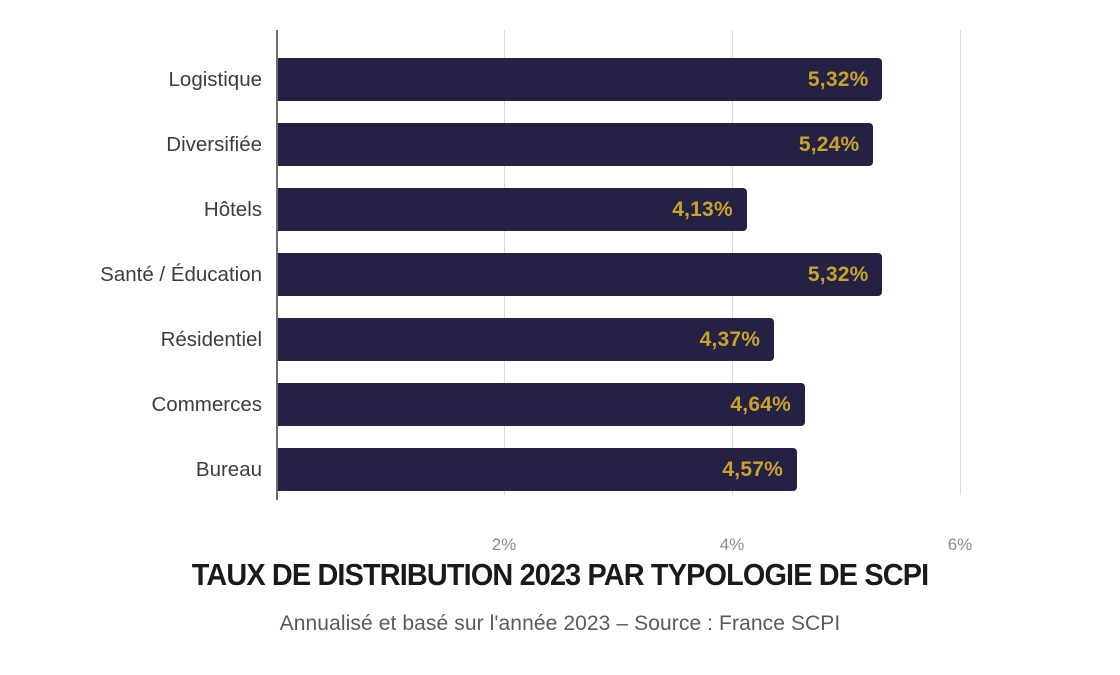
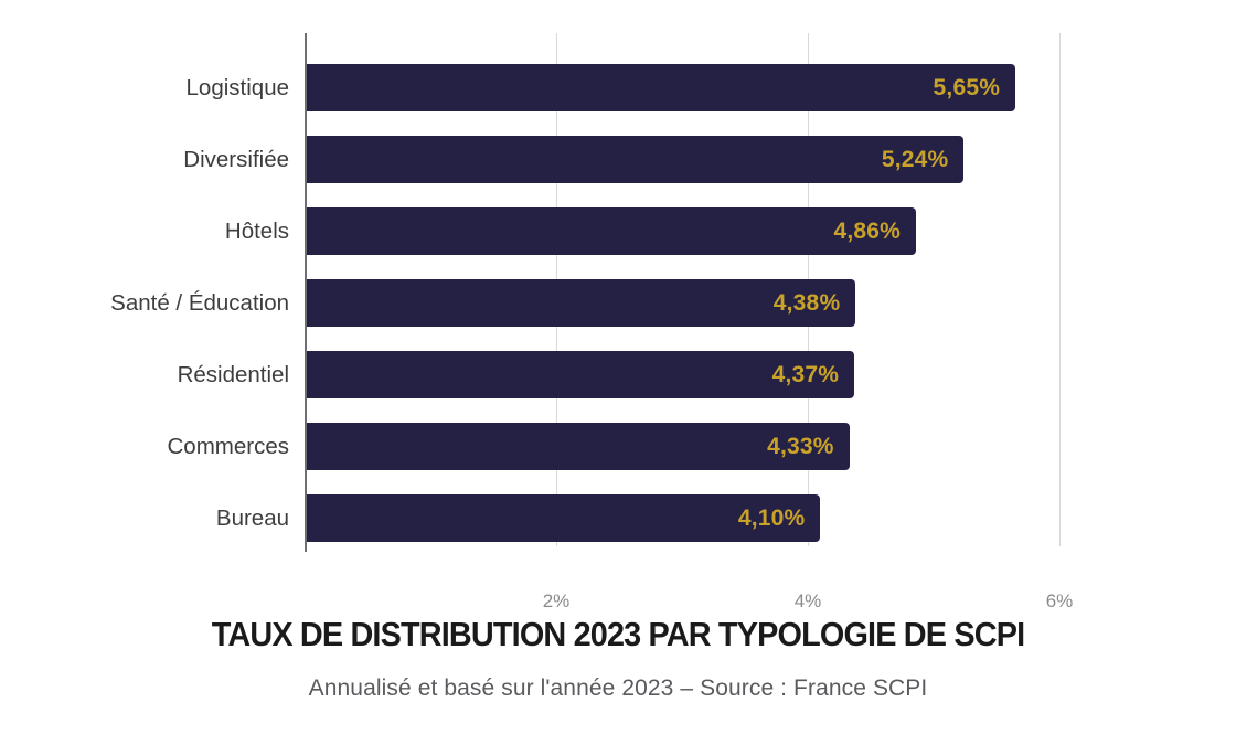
Logistique: 5,32% -> 5,65%
Hôtels: 4,13% -> 4,86%
Santé / Éducation: 5,32% -> 4,38%
Commerces: 4,64% -> 4,33%
Bureau: 4,57% -> 4,10%
